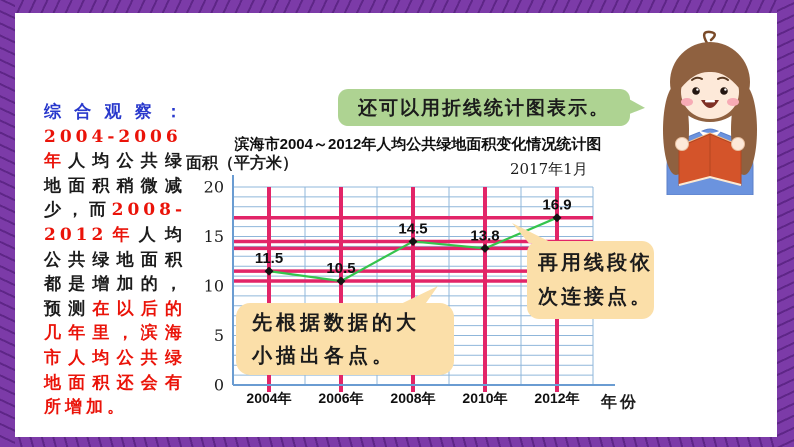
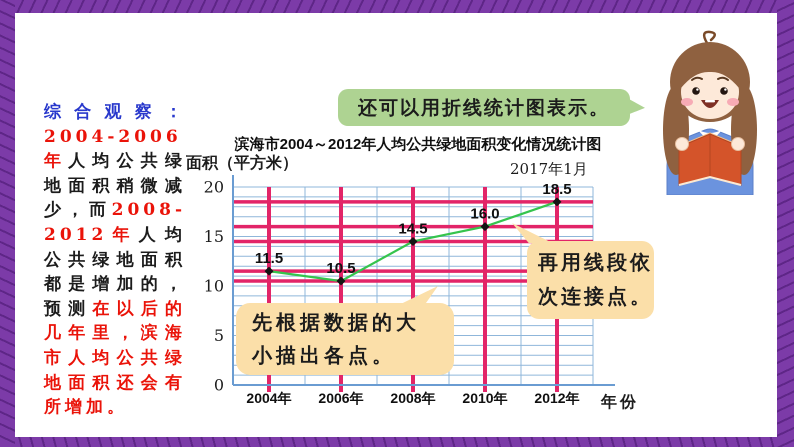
2010年: 13.8 -> 16.0
2012年: 16.9 -> 18.5
